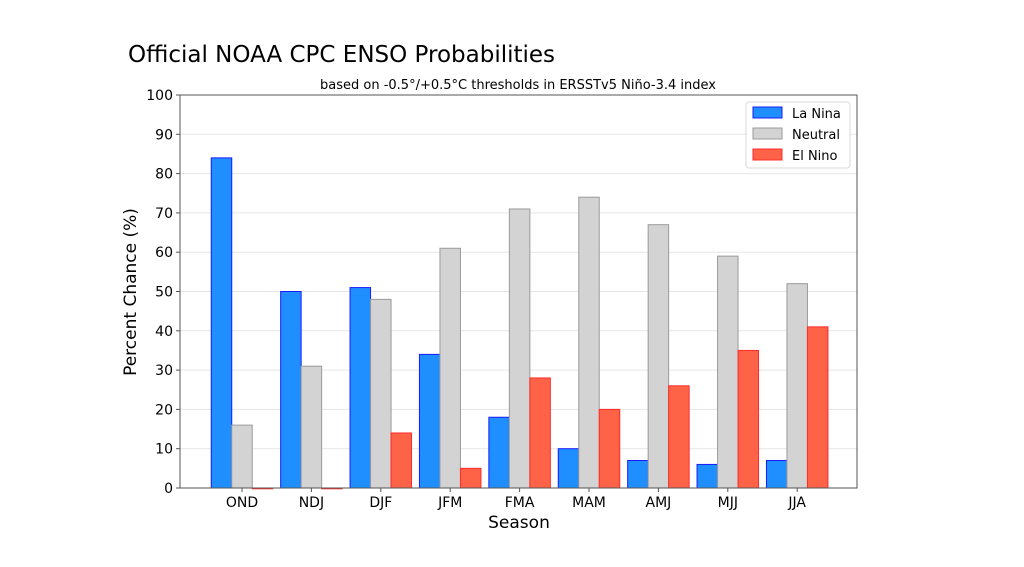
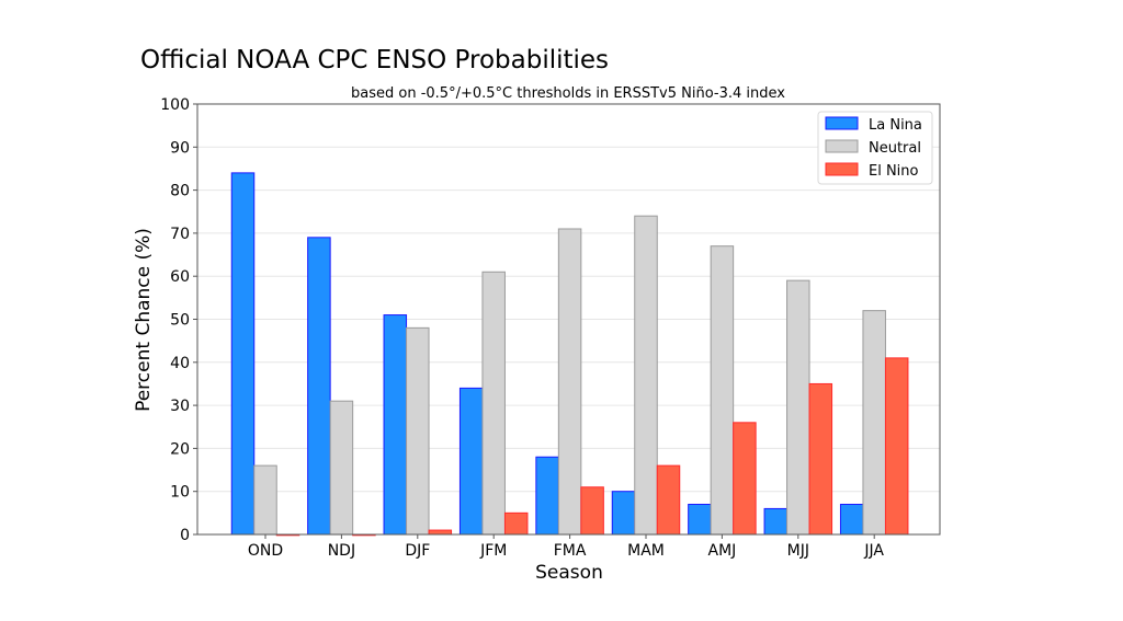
La Nina/NDJ: 50 -> 69
El Nino/DJF: 14 -> 1
El Nino/FMA: 28 -> 11
El Nino/MAM: 20 -> 16
